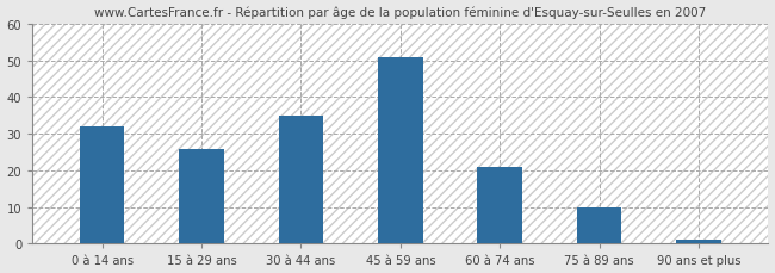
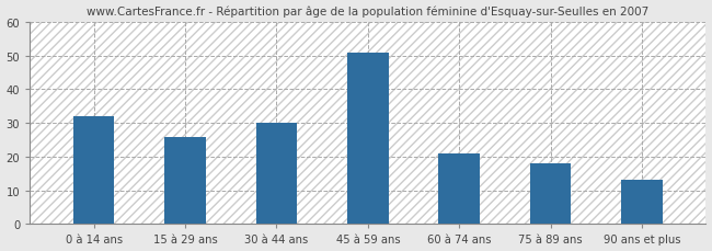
30 à 44 ans: 35 -> 30
75 à 89 ans: 10 -> 18
90 ans et plus: 1 -> 13
